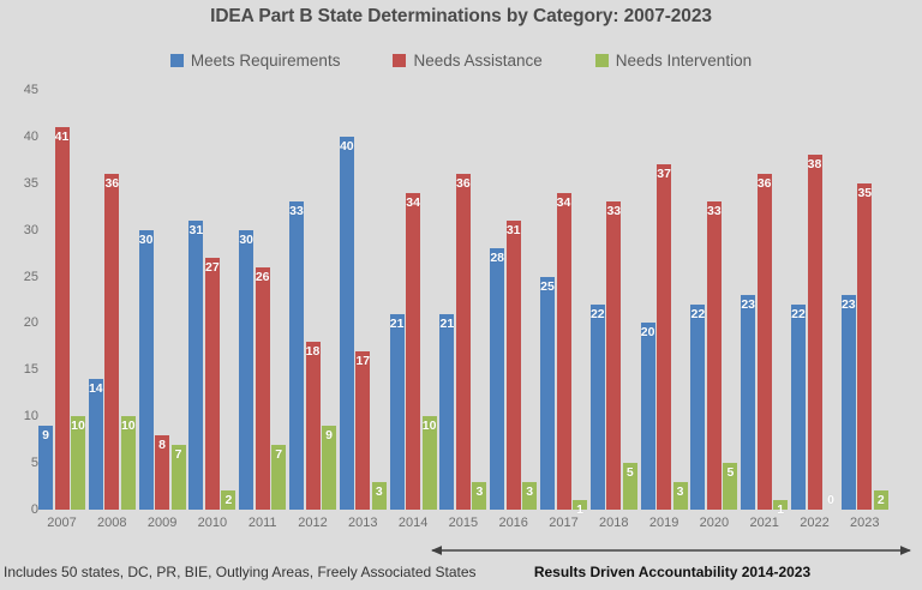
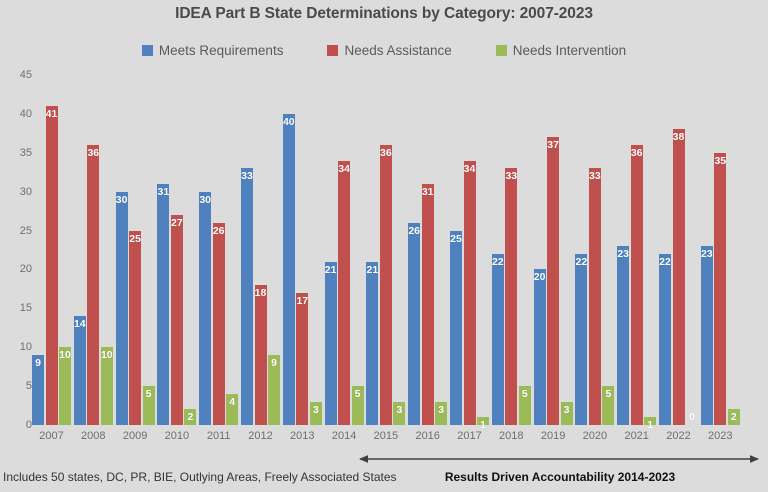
Needs Assistance/2009: 8 -> 25
Needs Intervention/2009: 7 -> 5
Needs Intervention/2011: 7 -> 4
Needs Intervention/2014: 10 -> 5
Meets Requirements/2016: 28 -> 26
